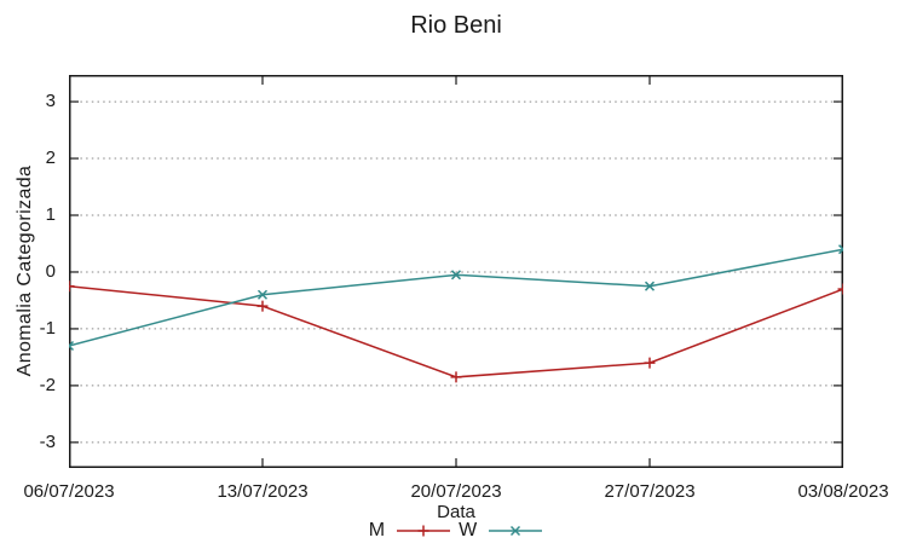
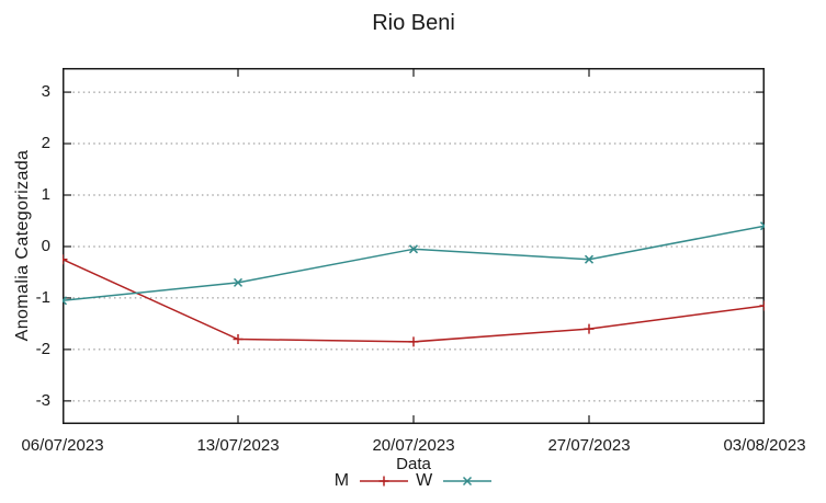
W/06/07/2023: -1.3 -> -1.1
M/13/07/2023: -0.6 -> -1.8
W/13/07/2023: -0.4 -> -0.7
M/03/08/2023: -0.3 -> -1.1
